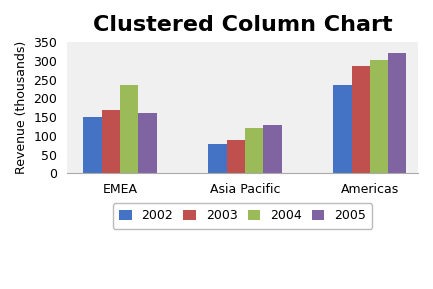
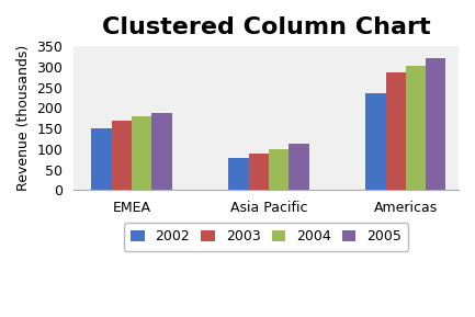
2004/EMEA: 235 -> 179
2005/EMEA: 160 -> 188
2004/Asia Pacific: 120 -> 100
2005/Asia Pacific: 130 -> 112
